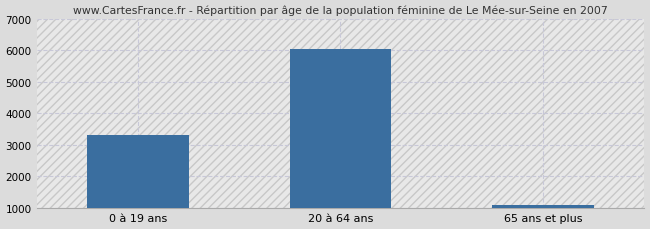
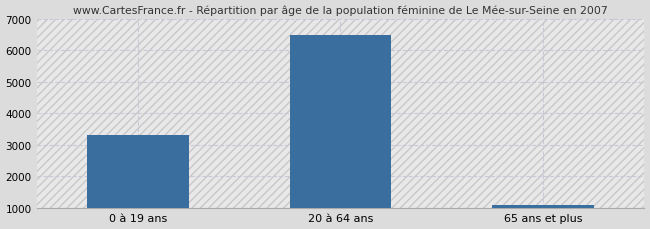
20 à 64 ans: 6050 -> 6480
